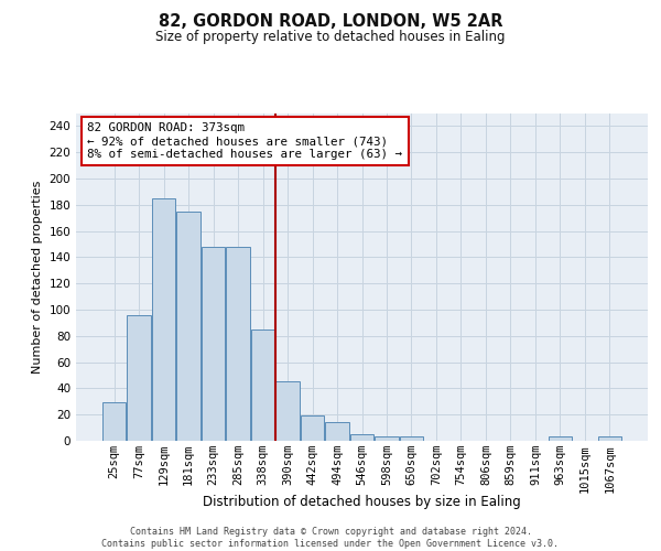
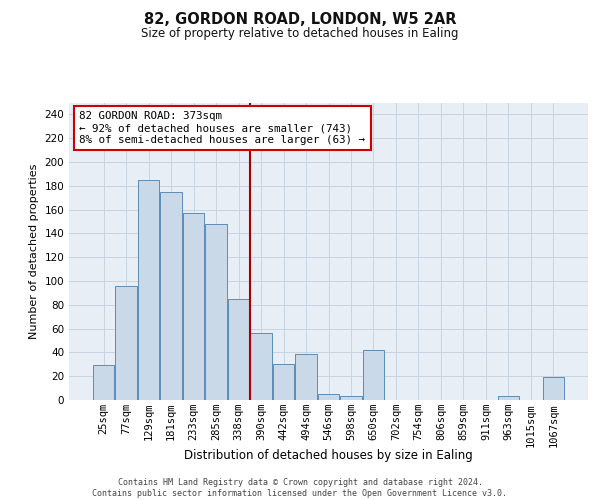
233sqm: 148 -> 157
390sqm: 45 -> 56
442sqm: 19 -> 30
494sqm: 14 -> 39
650sqm: 3 -> 42
1067sqm: 3 -> 19
